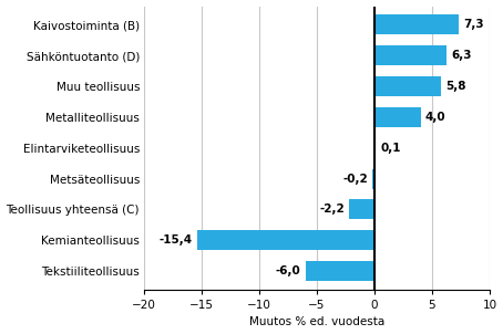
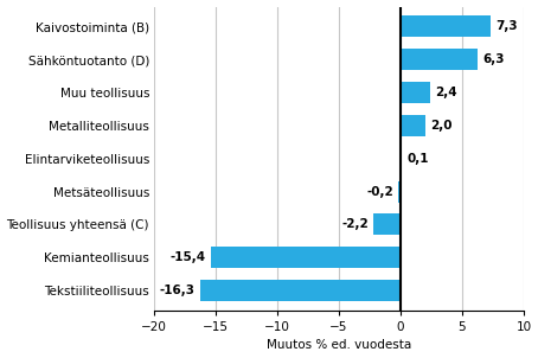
Muu teollisuus: 5,8 -> 2,4
Metalliteollisuus: 4,0 -> 2,0
Tekstiiliteollisuus: -6,0 -> -16,3
